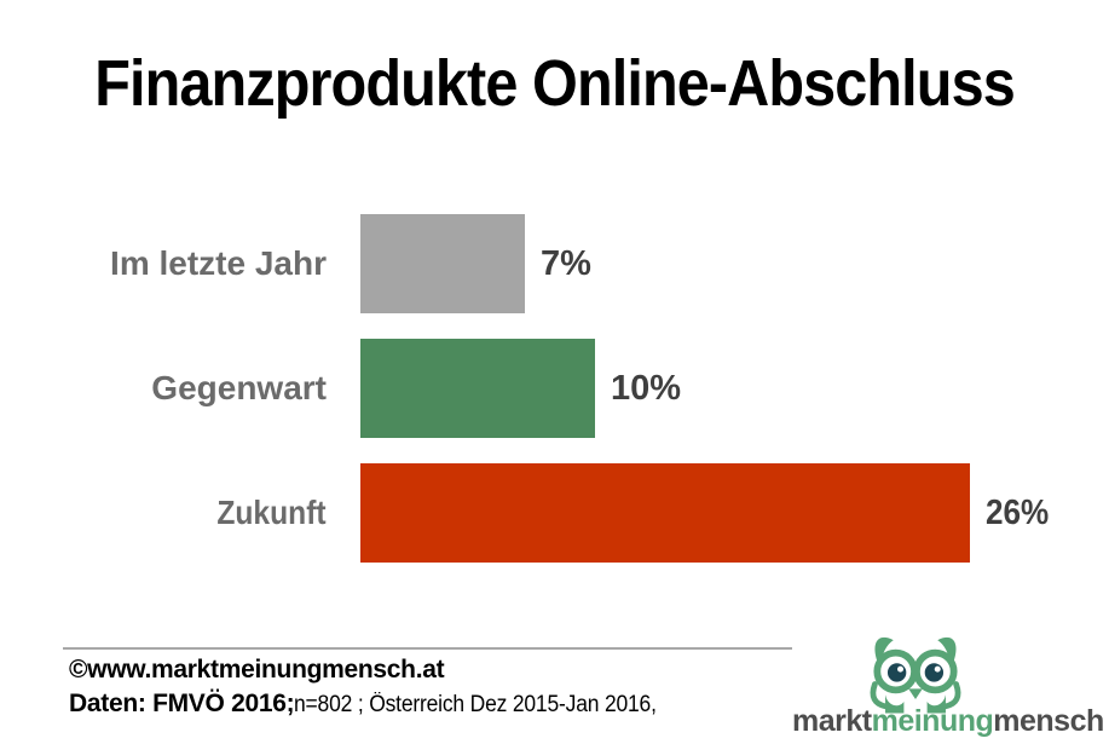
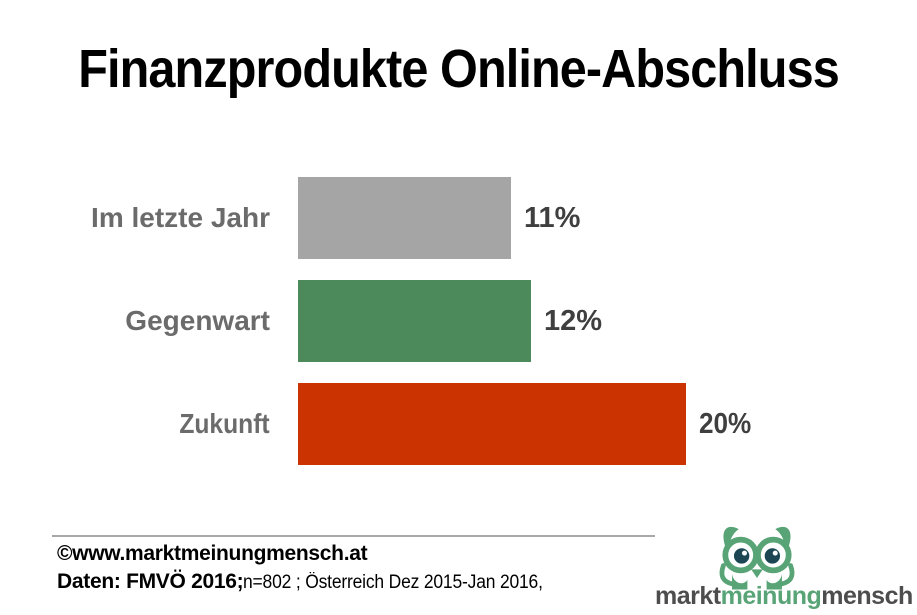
Im letzte Jahr: 7% -> 11%
Gegenwart: 10% -> 12%
Zukunft: 26% -> 20%
